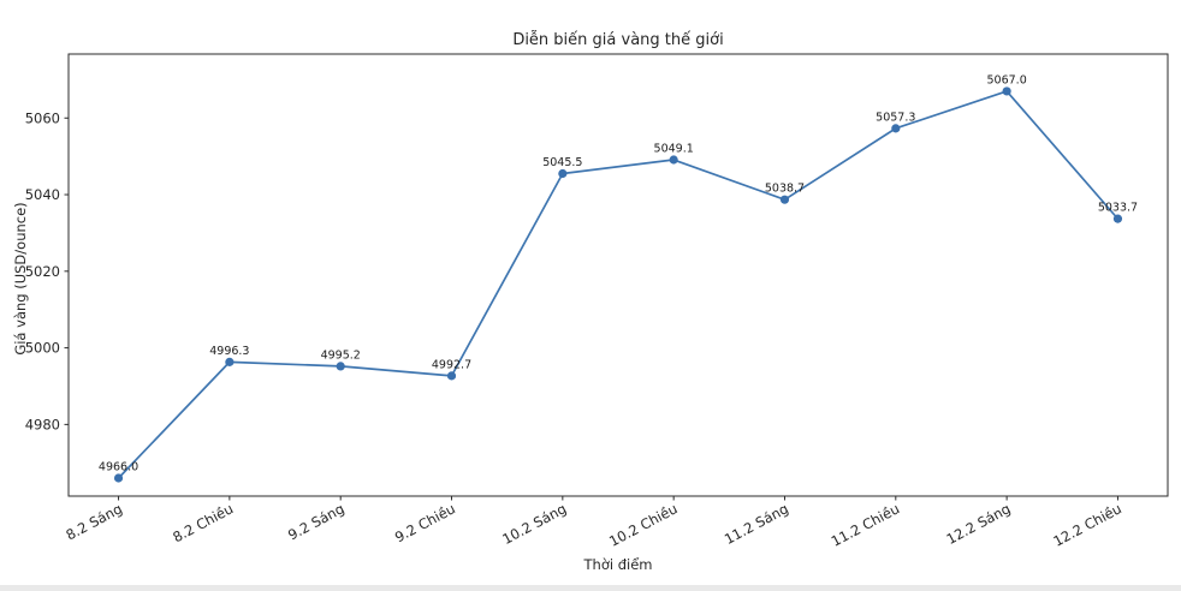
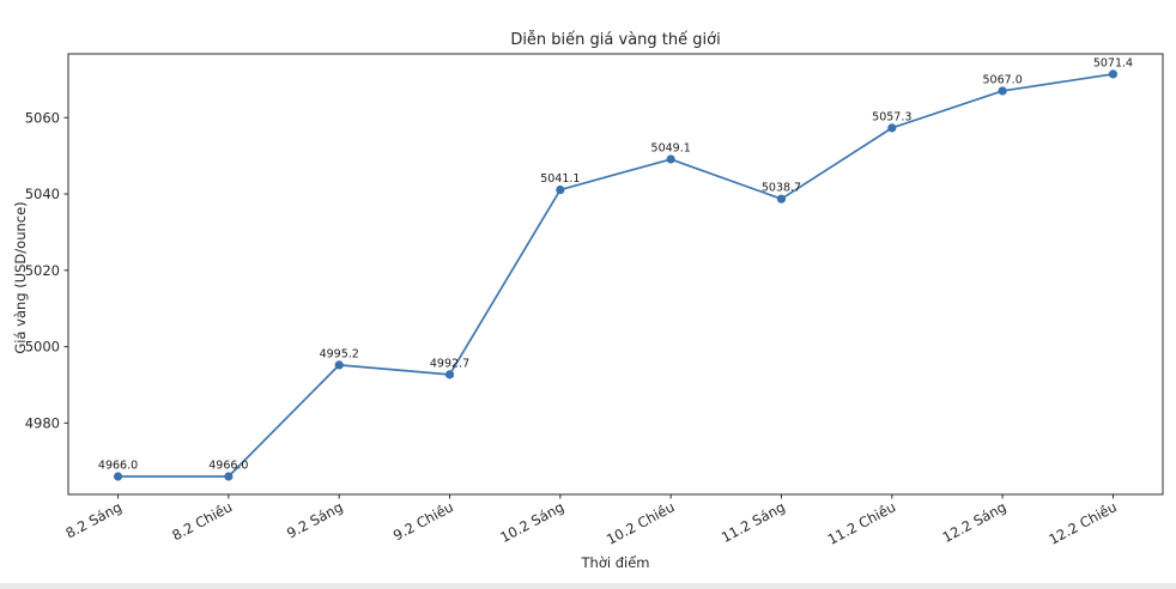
8.2 Chiều: 4996.3 -> 4966.0
10.2 Sáng: 5045.5 -> 5041.1
12.2 Chiều: 5033.7 -> 5071.4
